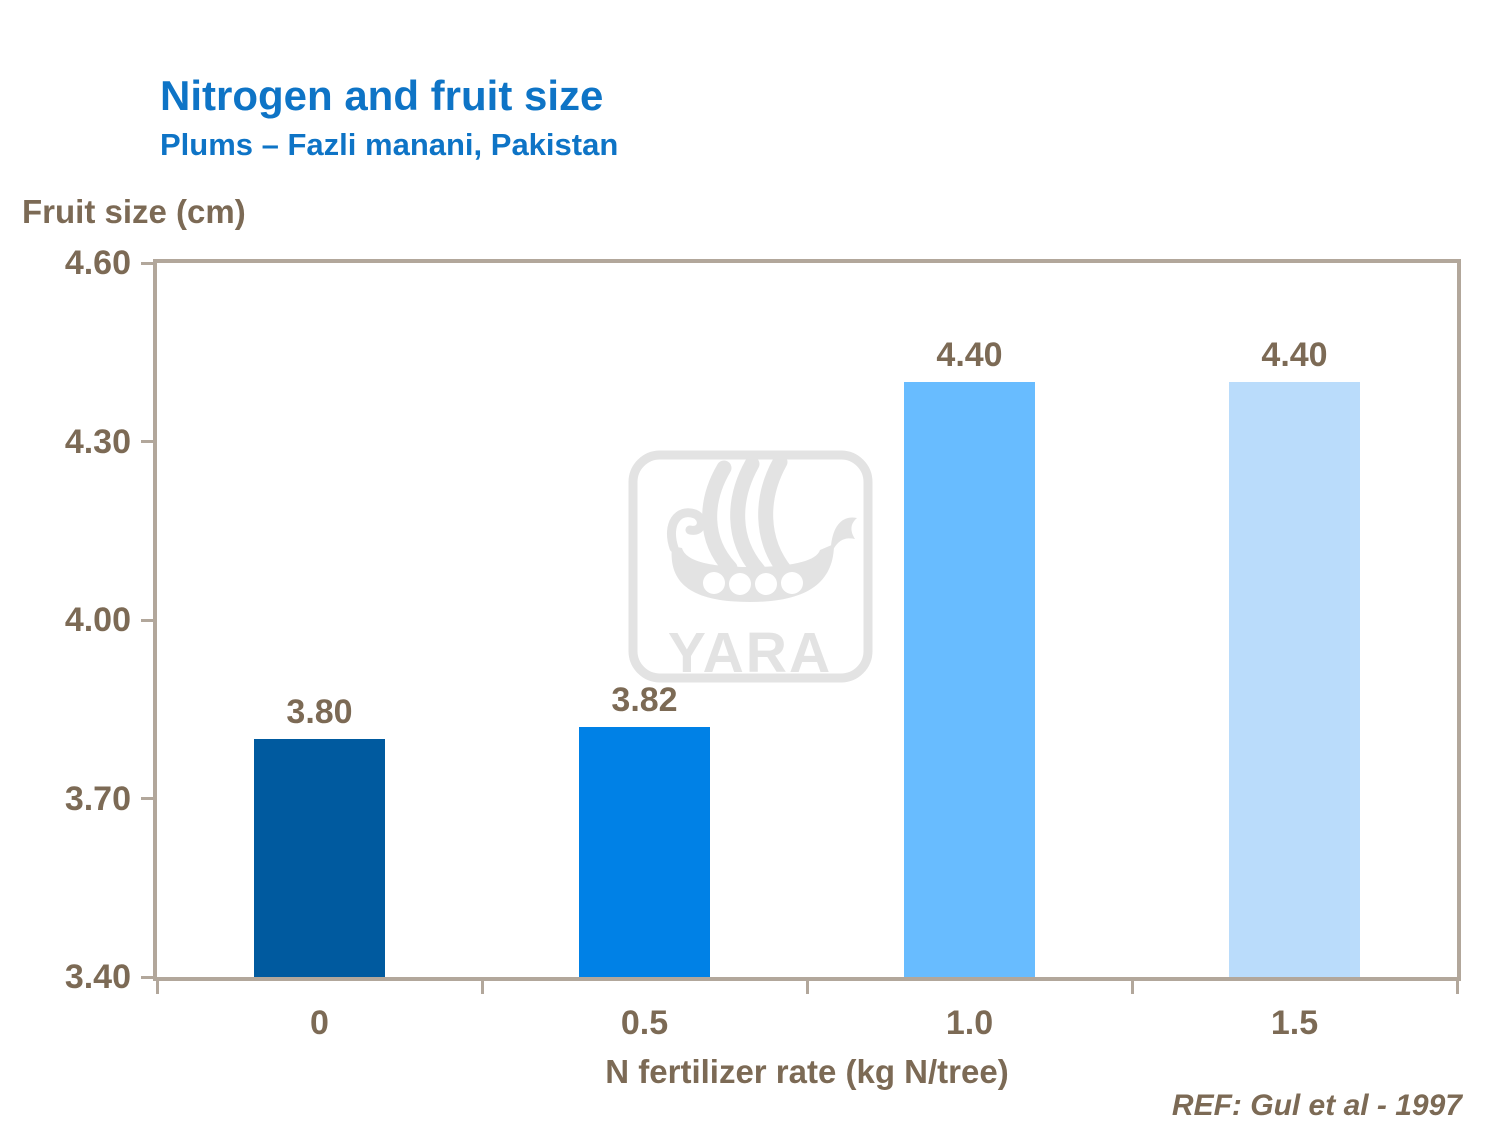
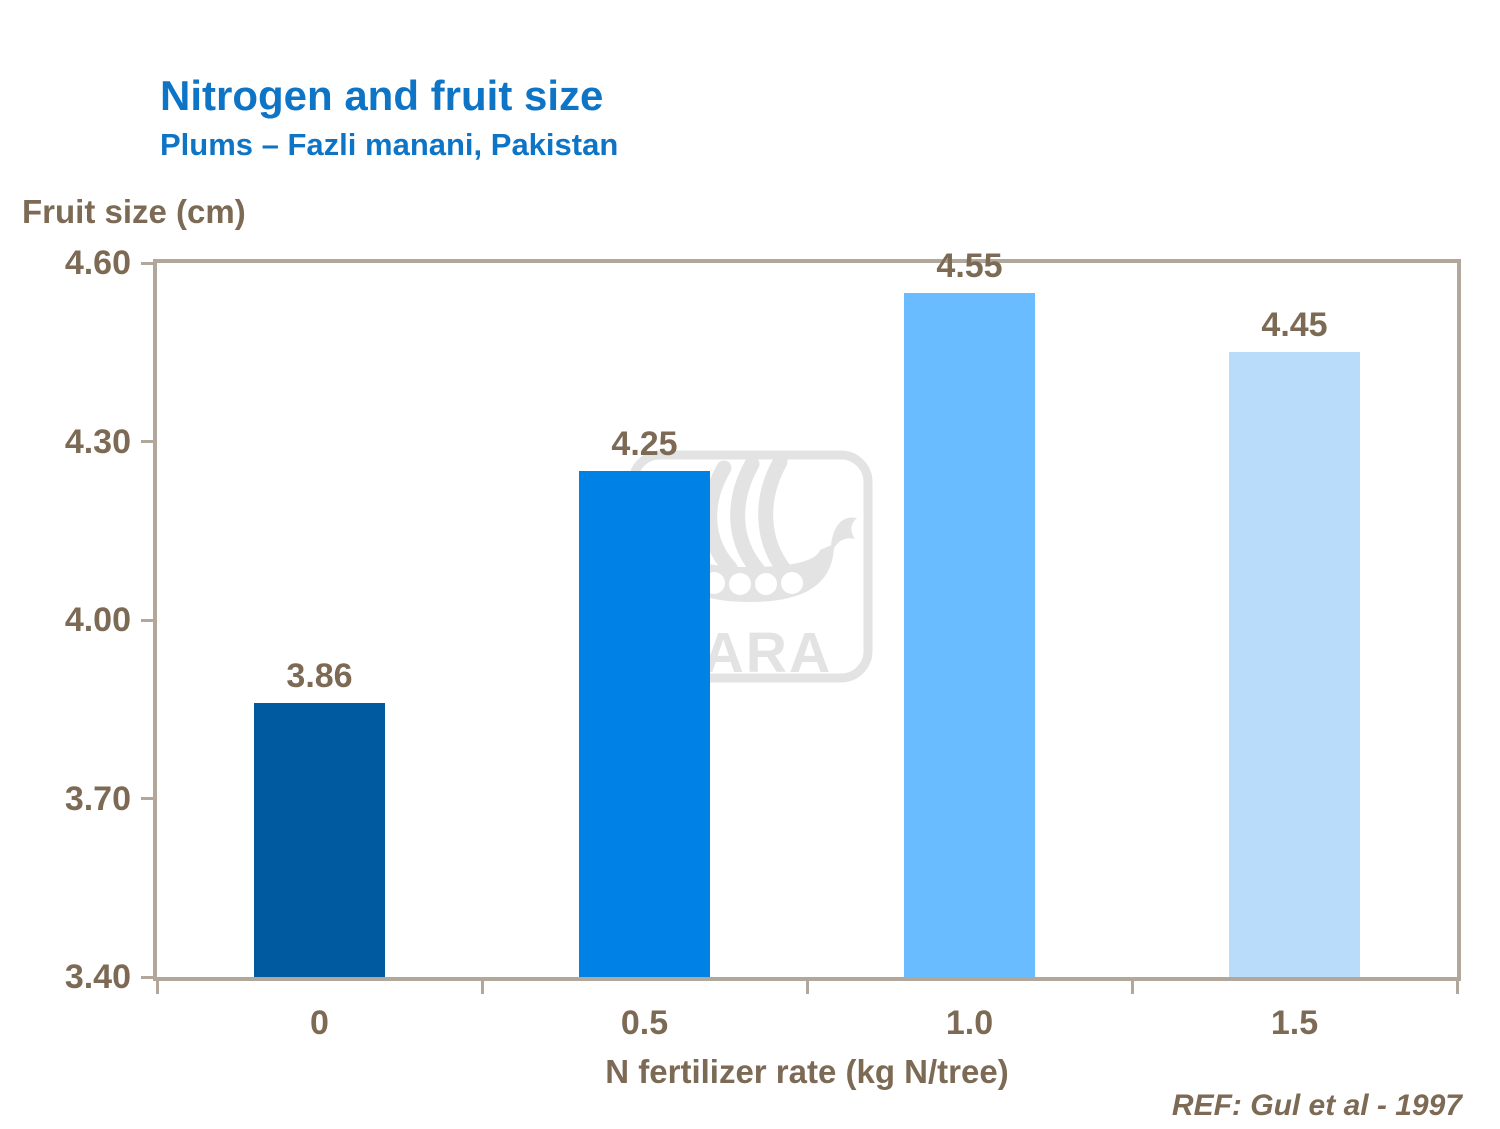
0: 3.80 -> 3.86
0.5: 3.82 -> 4.25
1.0: 4.40 -> 4.55
1.5: 4.40 -> 4.45
